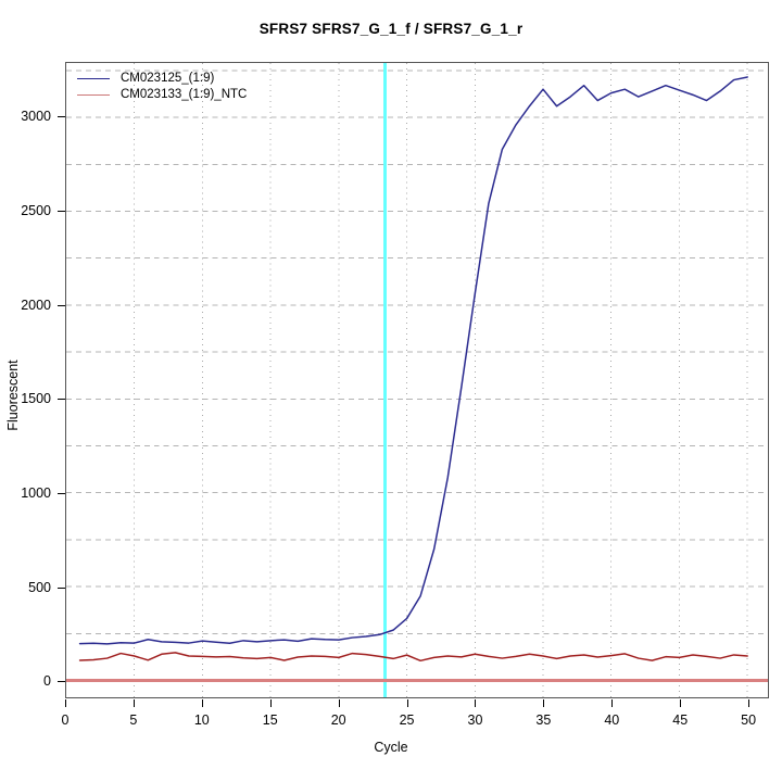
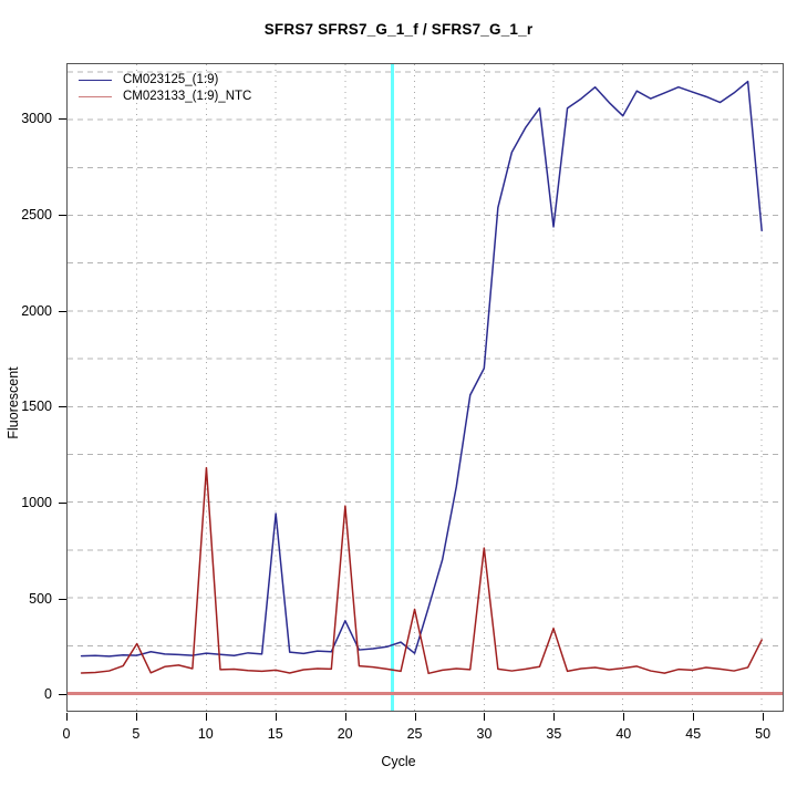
CM023133_(1:9)_NTC/5: 130 -> 260
CM023133_(1:9)_NTC/10: 130 -> 1180
CM023125_(1:9)/15: 210 -> 940
CM023125_(1:9)/20: 220 -> 380
CM023133_(1:9)_NTC/20: 120 -> 980
CM023125_(1:9)/25: 330 -> 210
CM023133_(1:9)_NTC/25: 140 -> 440
CM023125_(1:9)/30: 2060 -> 1700
CM023133_(1:9)_NTC/30: 140 -> 760
CM023125_(1:9)/35: 3150 -> 2440
CM023133_(1:9)_NTC/35: 130 -> 340
CM023125_(1:9)/40: 3130 -> 3020
CM023125_(1:9)/50: 3220 -> 2420
CM023133_(1:9)_NTC/50: 130 -> 280
